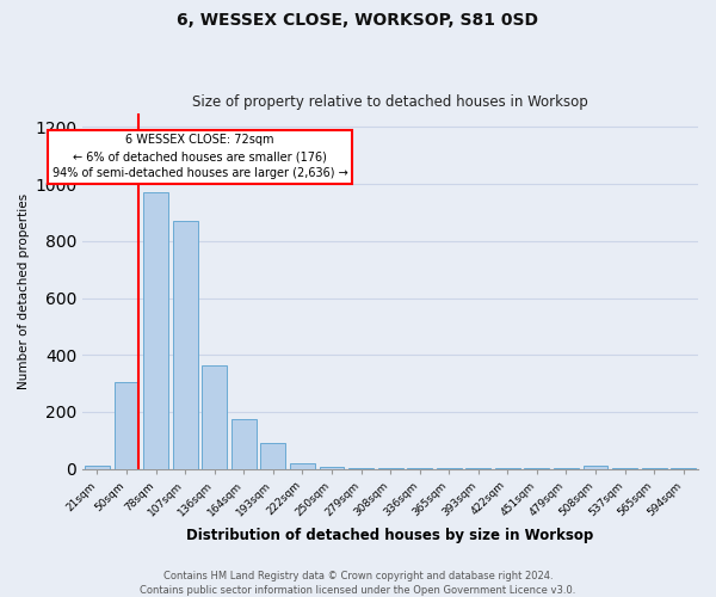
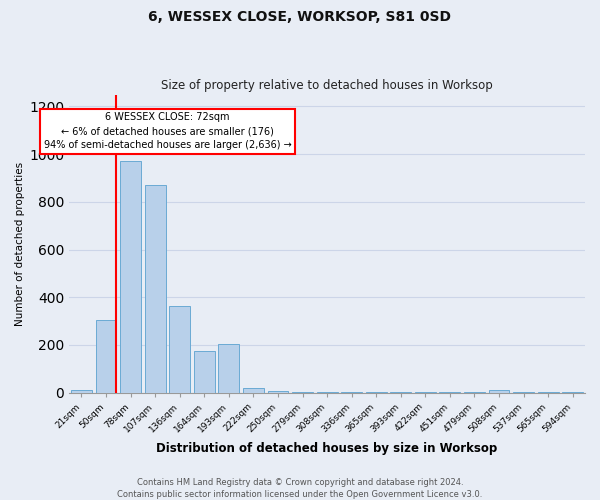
193sqm: 90 -> 205
